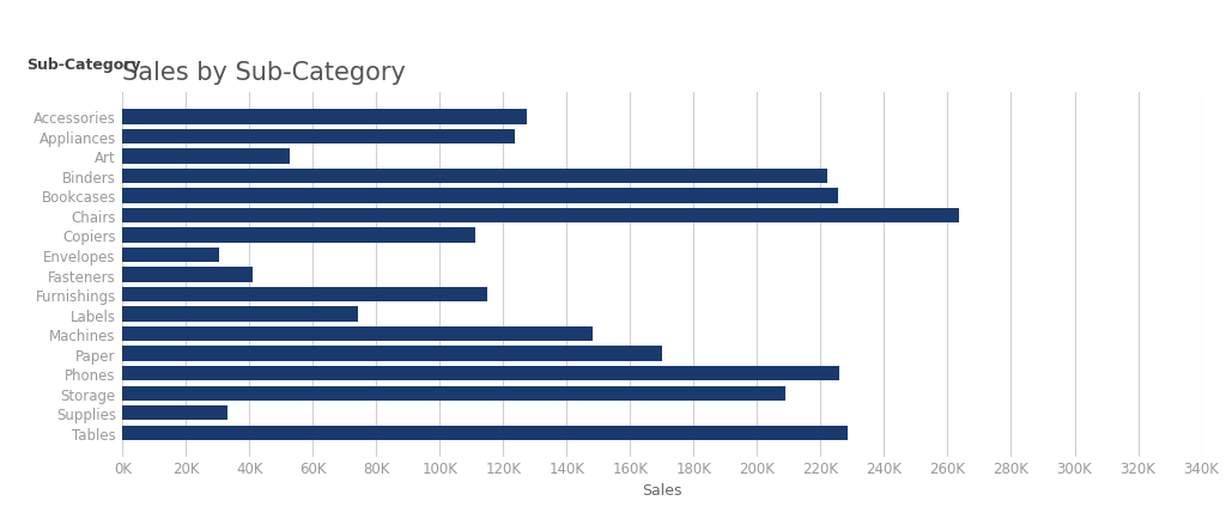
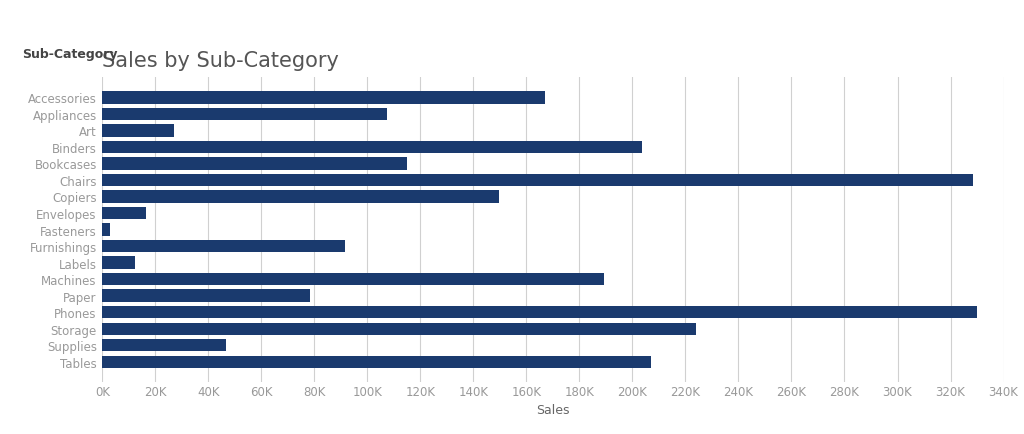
Accessories: 127.5K -> 167.0K
Appliances: 123.5K -> 107.5K
Art: 52.5K -> 27.1K
Binders: 222.0K -> 203.4K
Bookcases: 225.5K -> 114.9K
Chairs: 263.5K -> 328.4K
Copiers: 111.0K -> 149.5K
Envelopes: 30.5K -> 16.5K
Fasteners: 41.0K -> 3.0K
Furnishings: 115.0K -> 91.7K
Labels: 74.0K -> 12.5K
Machines: 148.0K -> 189.2K
Paper: 170.0K -> 78.5K
Phones: 226.0K -> 330.0K
Storage: 209.0K -> 223.8K
Supplies: 33.0K -> 46.7K
Tables: 228.5K -> 207.0K
